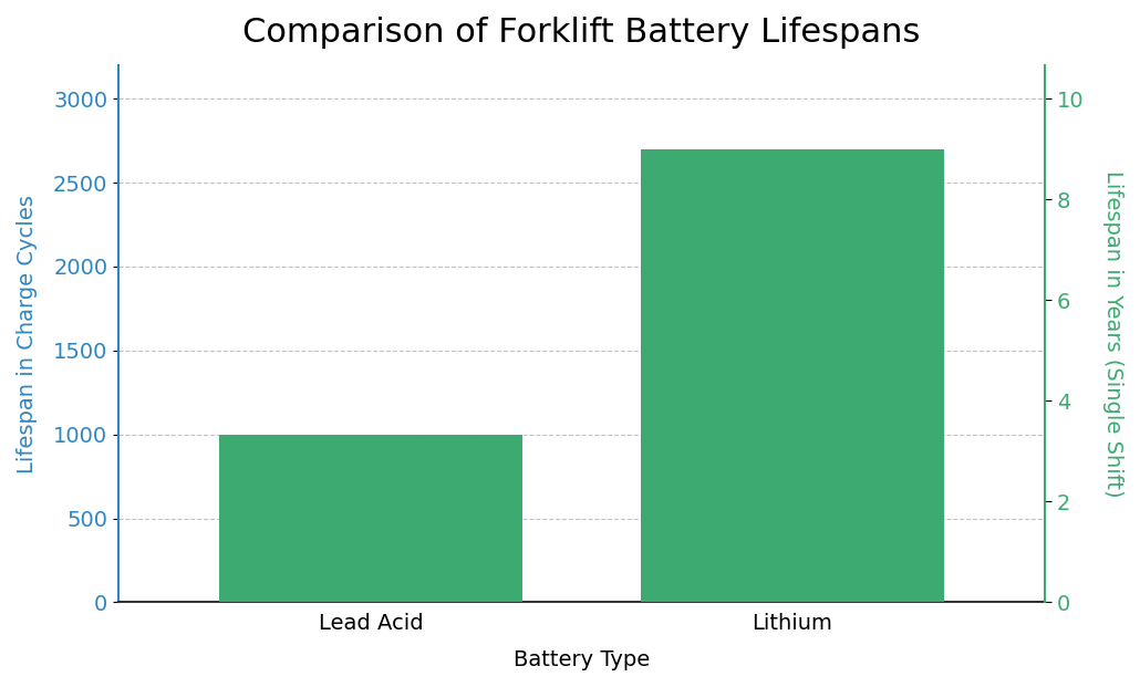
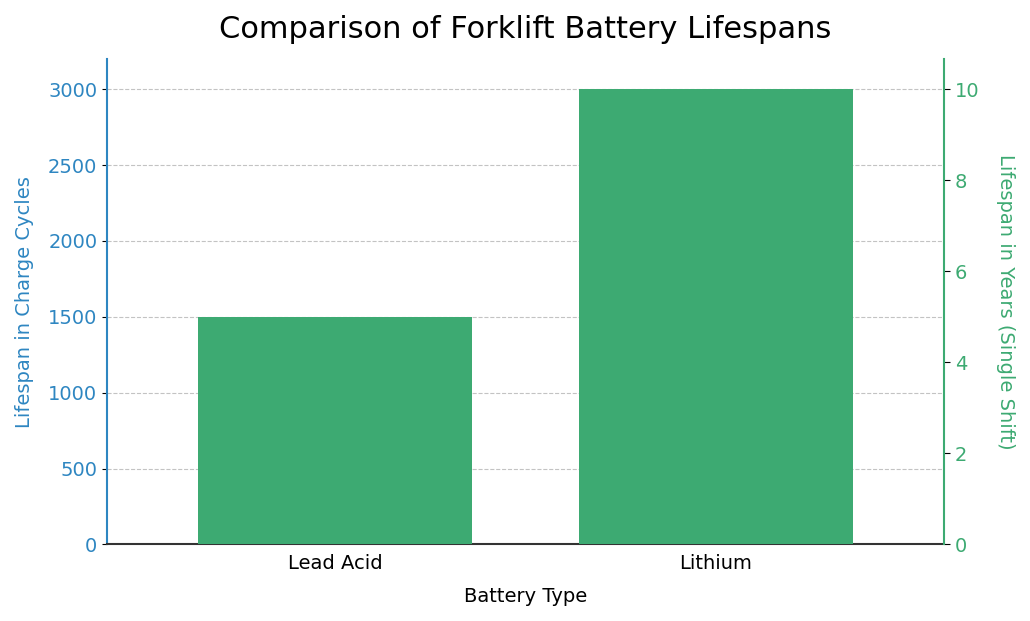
Lead Acid: 1000 -> 1500
Lithium: 2700 -> 3000
